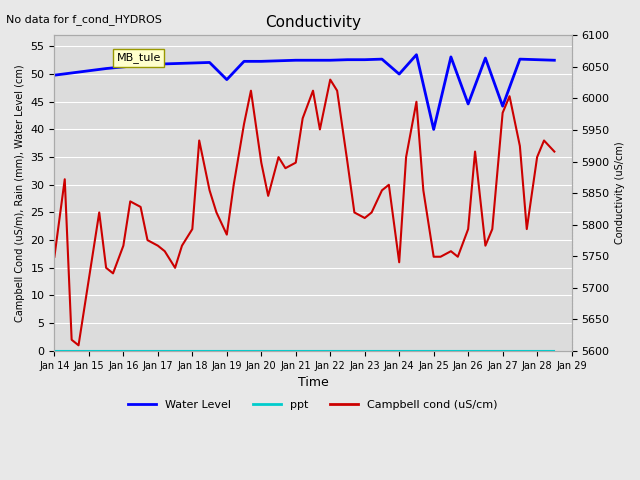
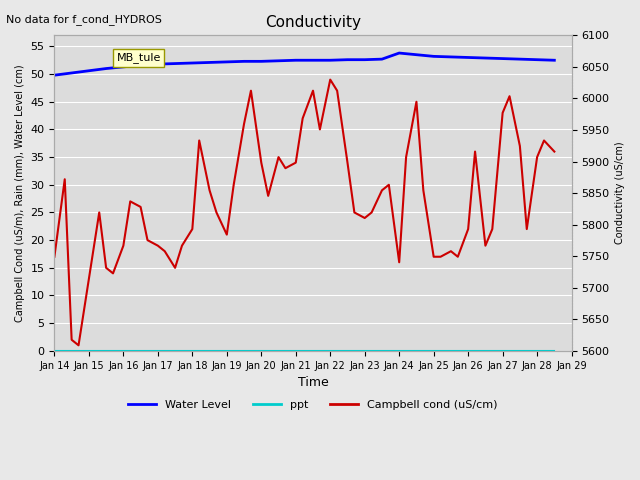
Water Level/Jan 19: 49.0 -> 52.2
Water Level/Jan 24: 50.0 -> 53.8
Water Level/Jan 25: 40.0 -> 53.2
Water Level/Jan 26: 44.6 -> 53.0
Water Level/Jan 27: 44.2 -> 52.8
